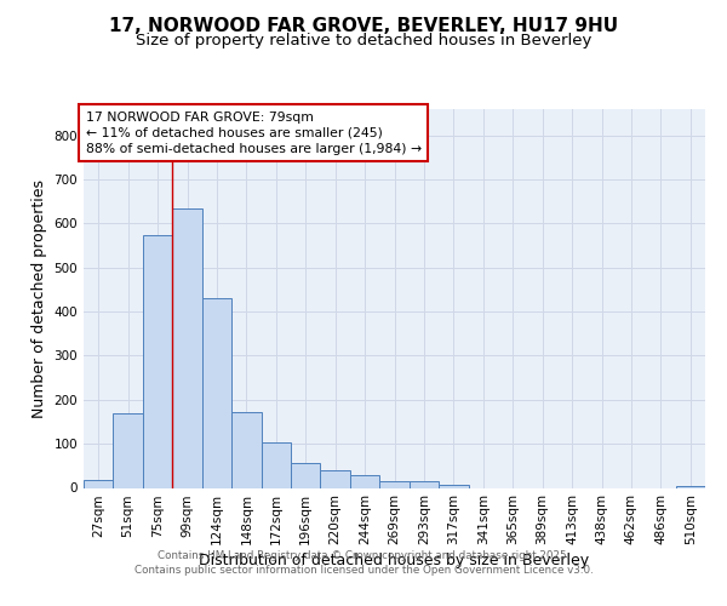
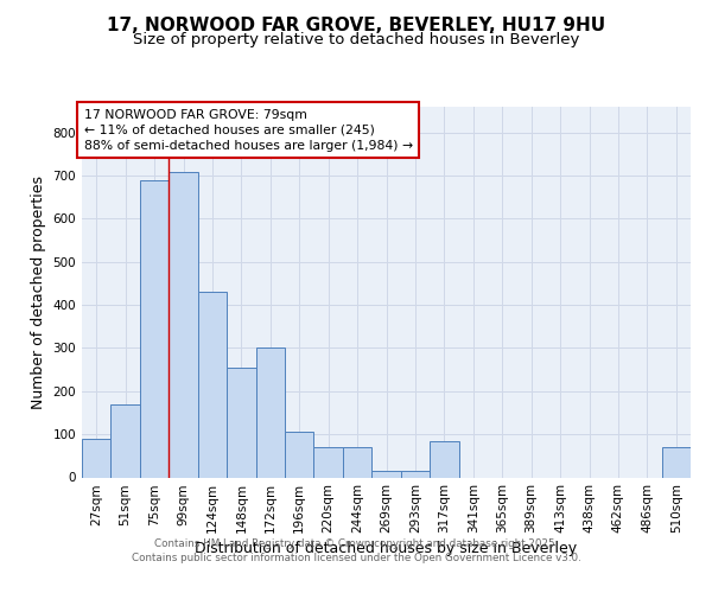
27sqm: 18 -> 90
75sqm: 575 -> 690
99sqm: 635 -> 710
148sqm: 173 -> 255
172sqm: 103 -> 300
196sqm: 57 -> 105
220sqm: 40 -> 70
244sqm: 30 -> 70
317sqm: 8 -> 85
510sqm: 5 -> 70
